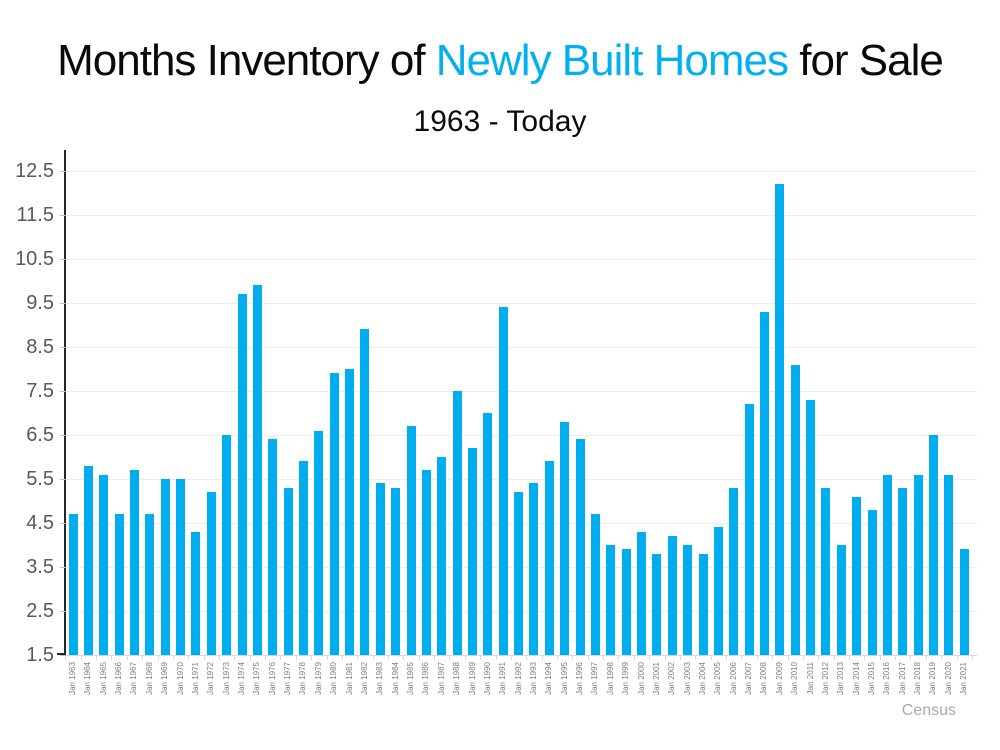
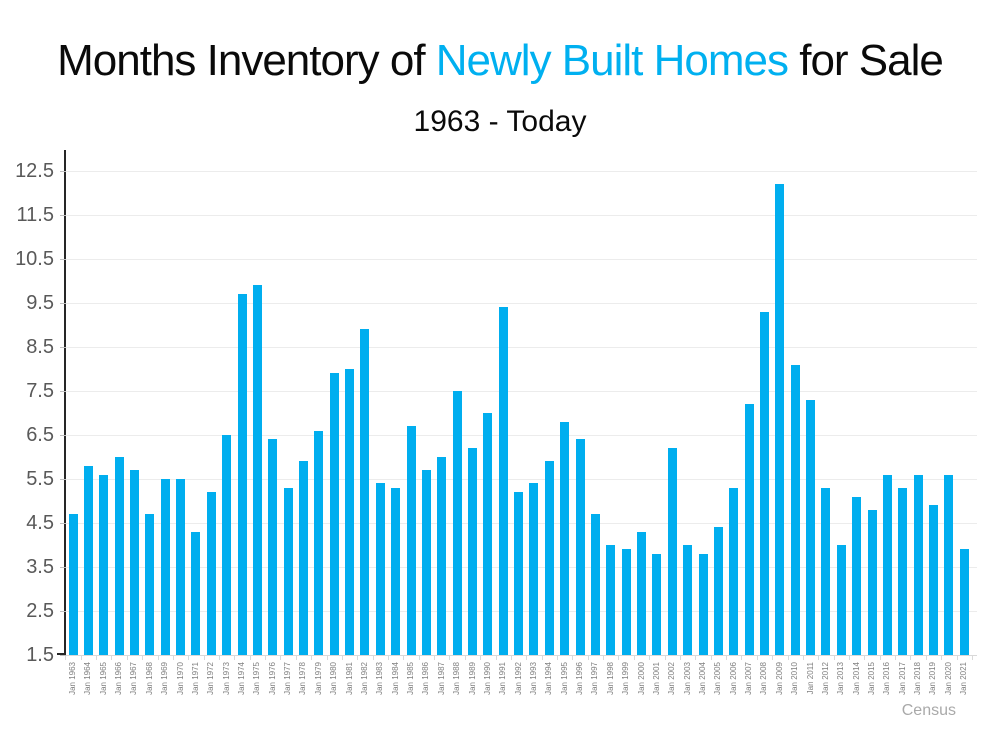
Jan 1966: 4.7 -> 6.0
Jan 2002: 4.2 -> 6.2
Jan 2019: 6.5 -> 4.9
